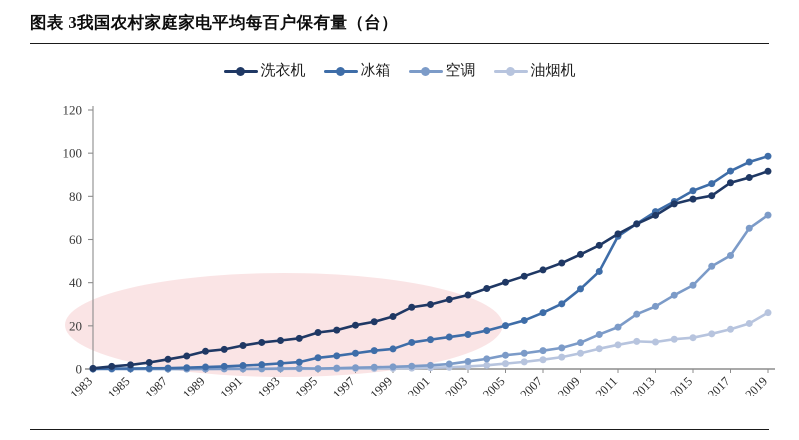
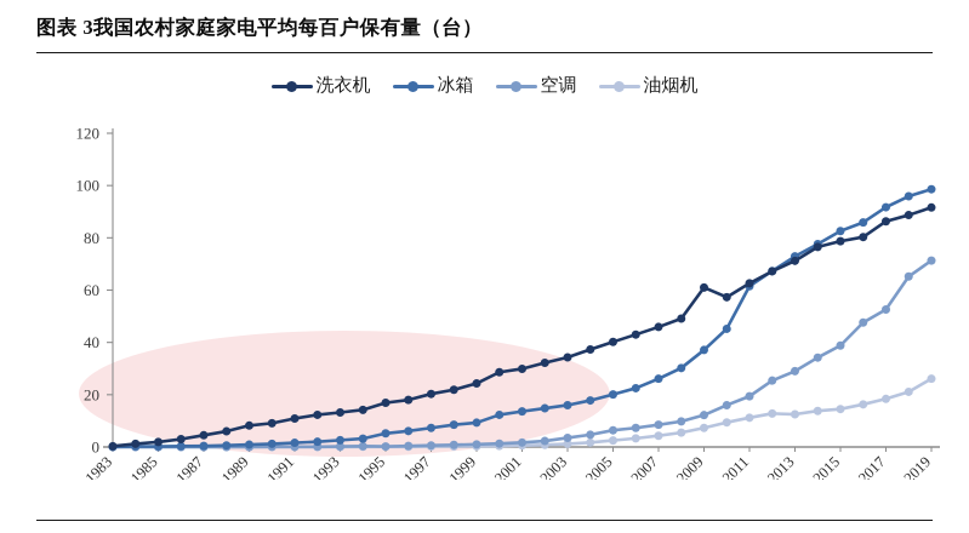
洗衣机/2009: 53 -> 61
